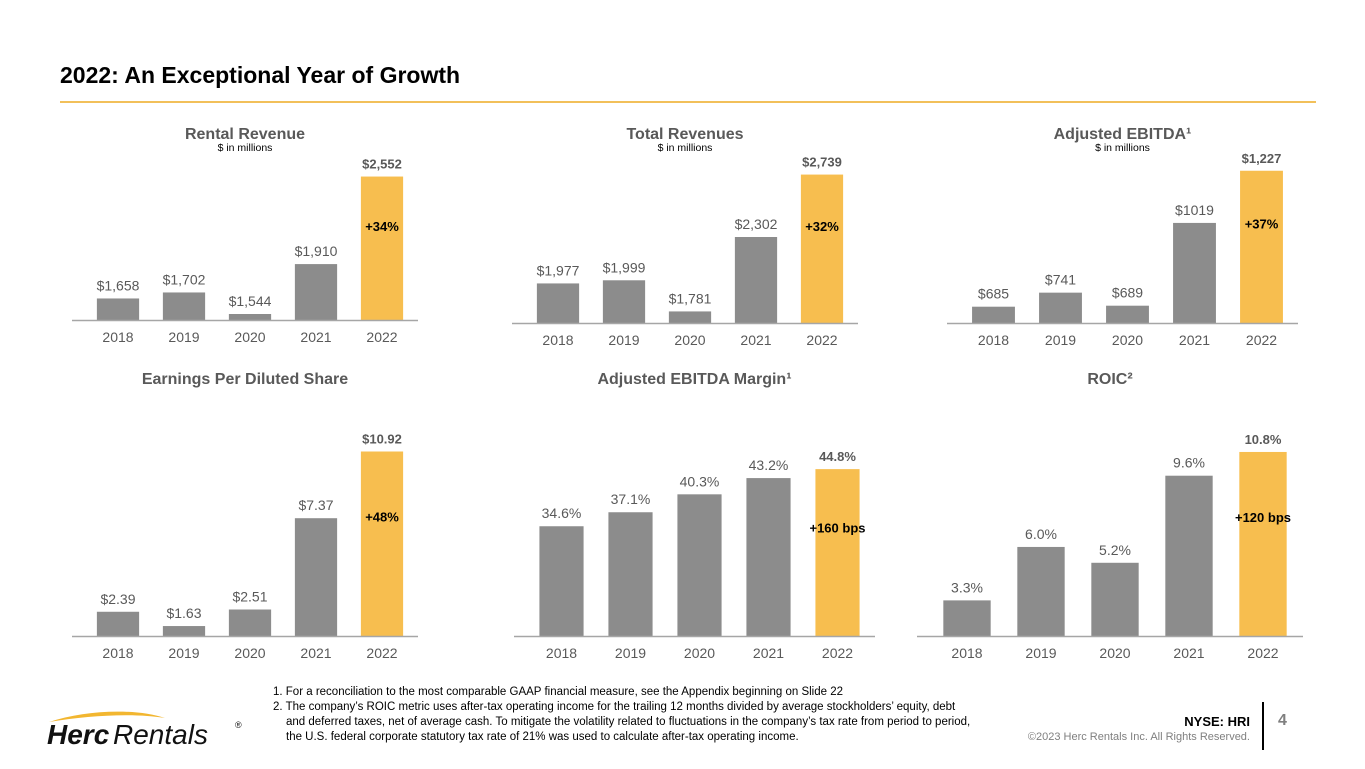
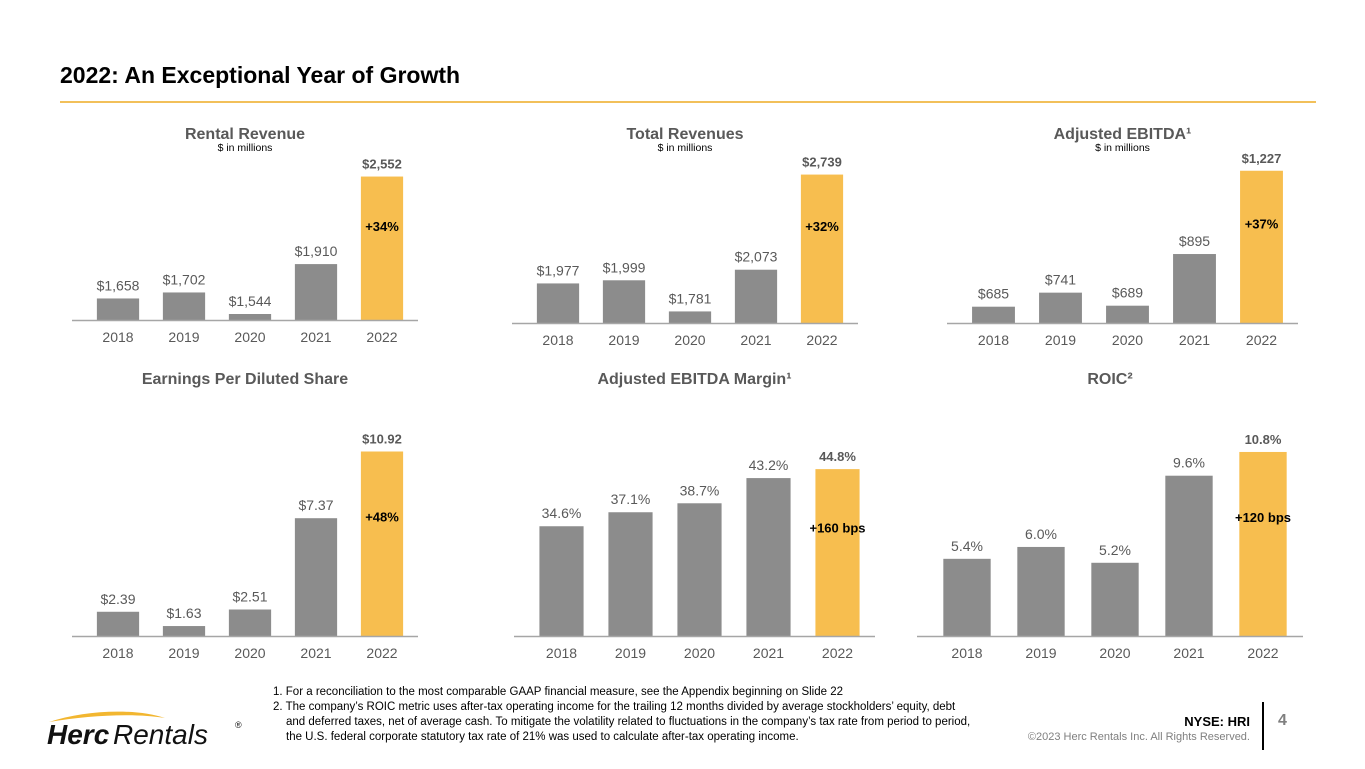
Total Revenues/2021: $2,302 -> $2,073
Adjusted EBITDA¹/2021: $1019 -> $895
Adjusted EBITDA Margin¹/2020: 40.3% -> 38.7%
ROIC²/2018: 3.3% -> 5.4%
